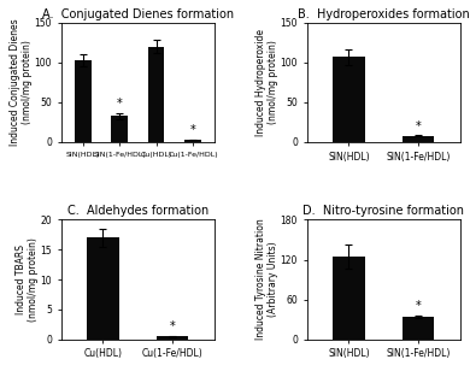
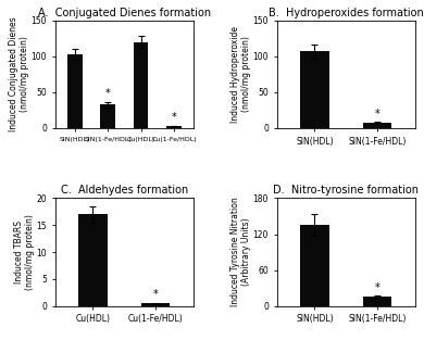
D. Nitro-tyrosine formation/SIN(HDL): 124 -> 135
D. Nitro-tyrosine formation/SIN(1-Fe/HDL): 34 -> 15
